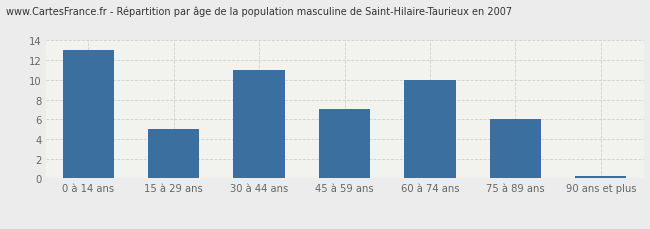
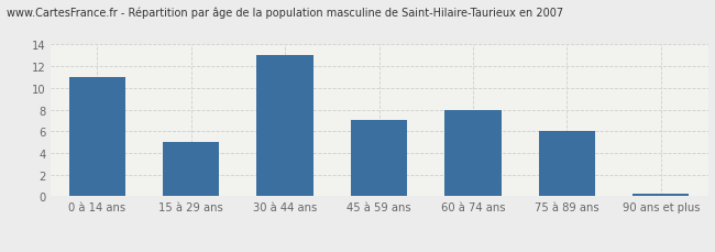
0 à 14 ans: 13.0 -> 11.0
30 à 44 ans: 11.0 -> 13.0
60 à 74 ans: 10.0 -> 8.0
